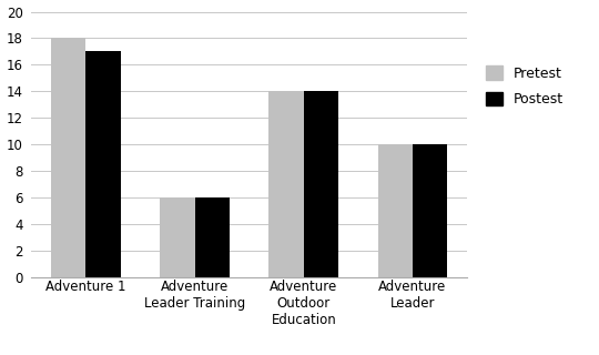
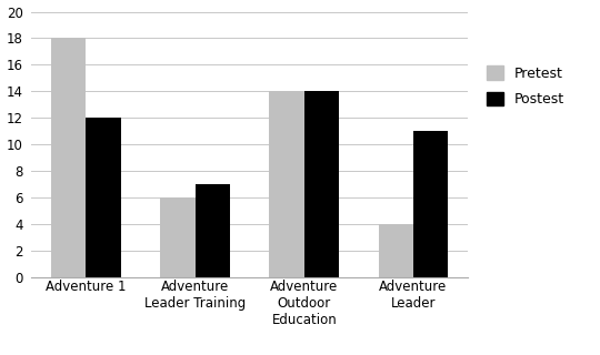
Postest/Adventure 1: 17 -> 12
Postest/Adventure Leader Training: 6 -> 7
Pretest/Adventure Leader: 10 -> 4
Postest/Adventure Leader: 10 -> 11
